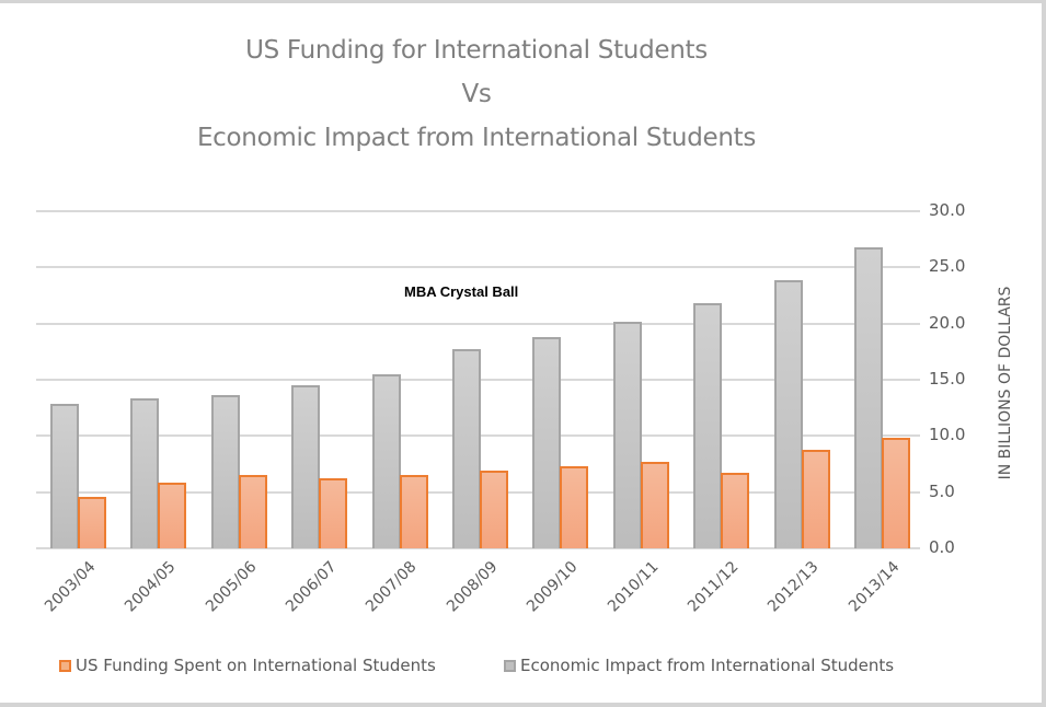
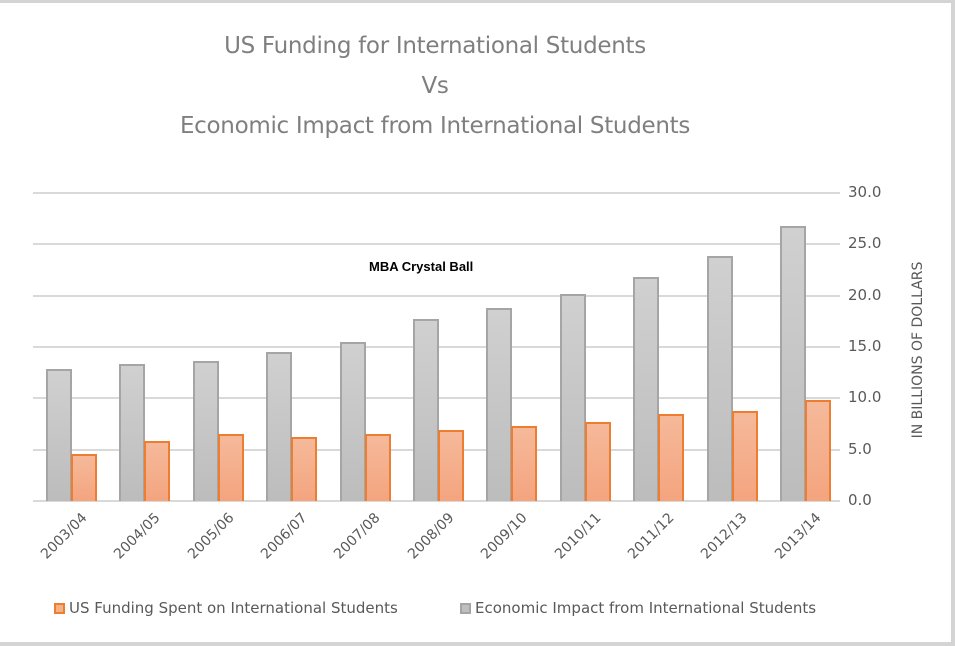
US Funding Spent on International Students/2011/12: 6.7 -> 8.5
